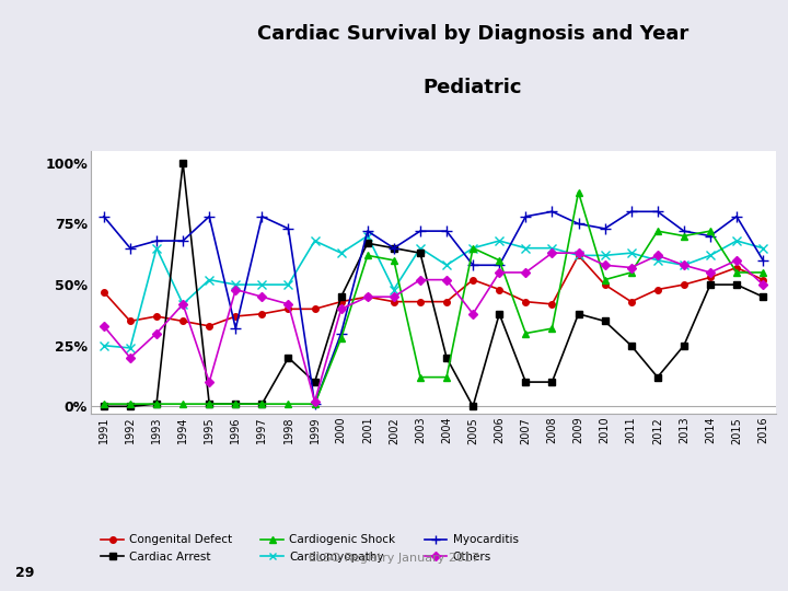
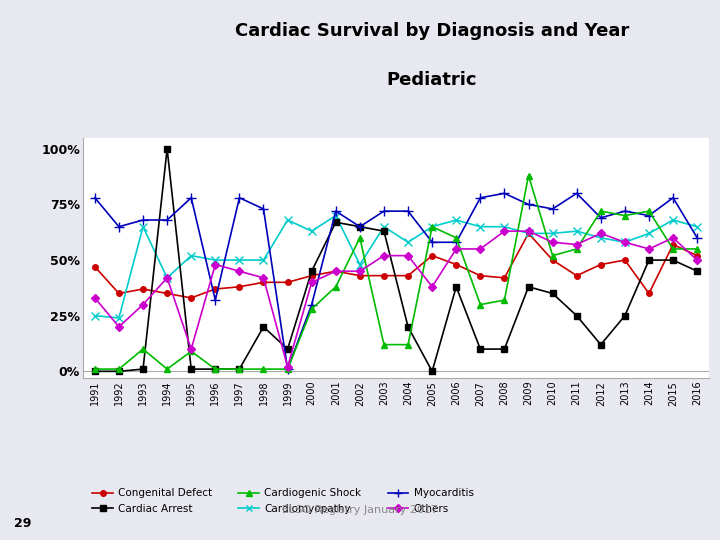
Cardiogenic Shock/1993: 1% -> 10%
Cardiogenic Shock/1995: 1% -> 9%
Cardiogenic Shock/2001: 62% -> 38%
Myocarditis/2012: 80% -> 69%
Congenital Defect/2014: 53% -> 35%
